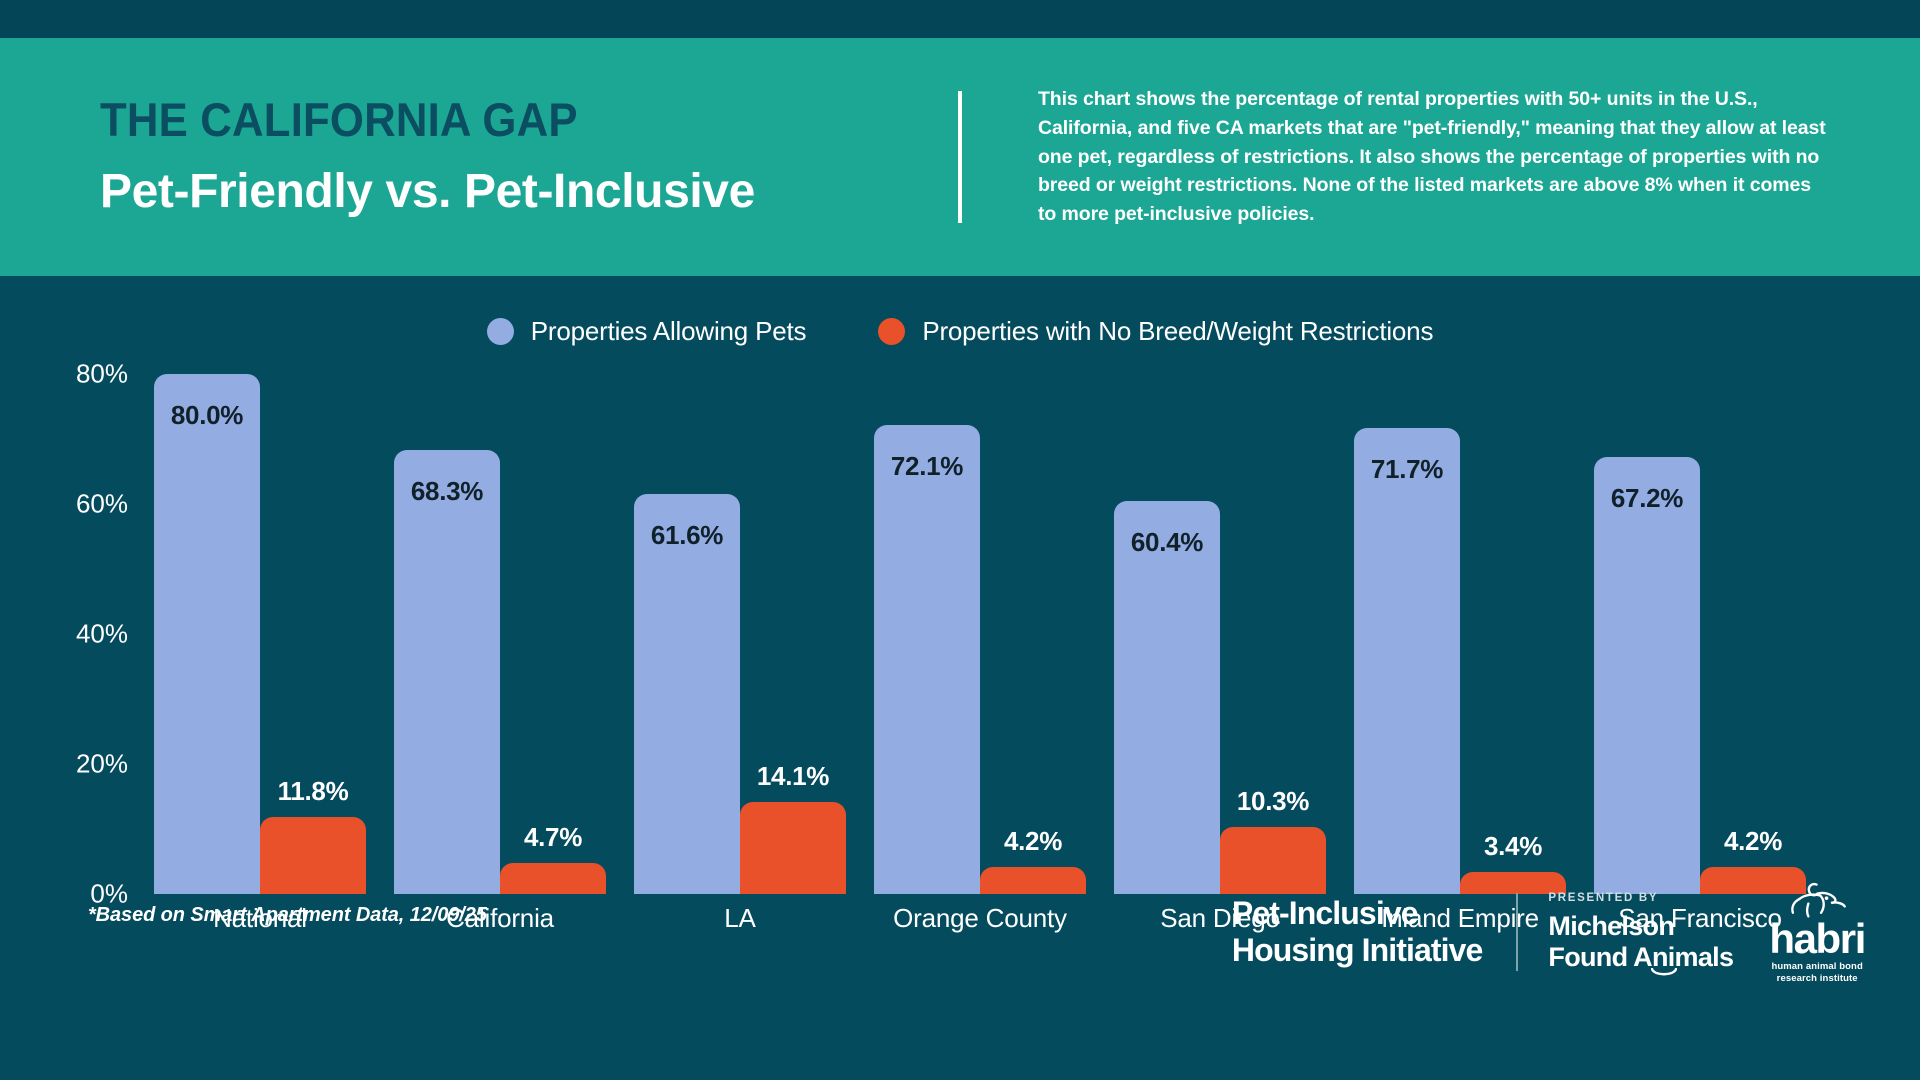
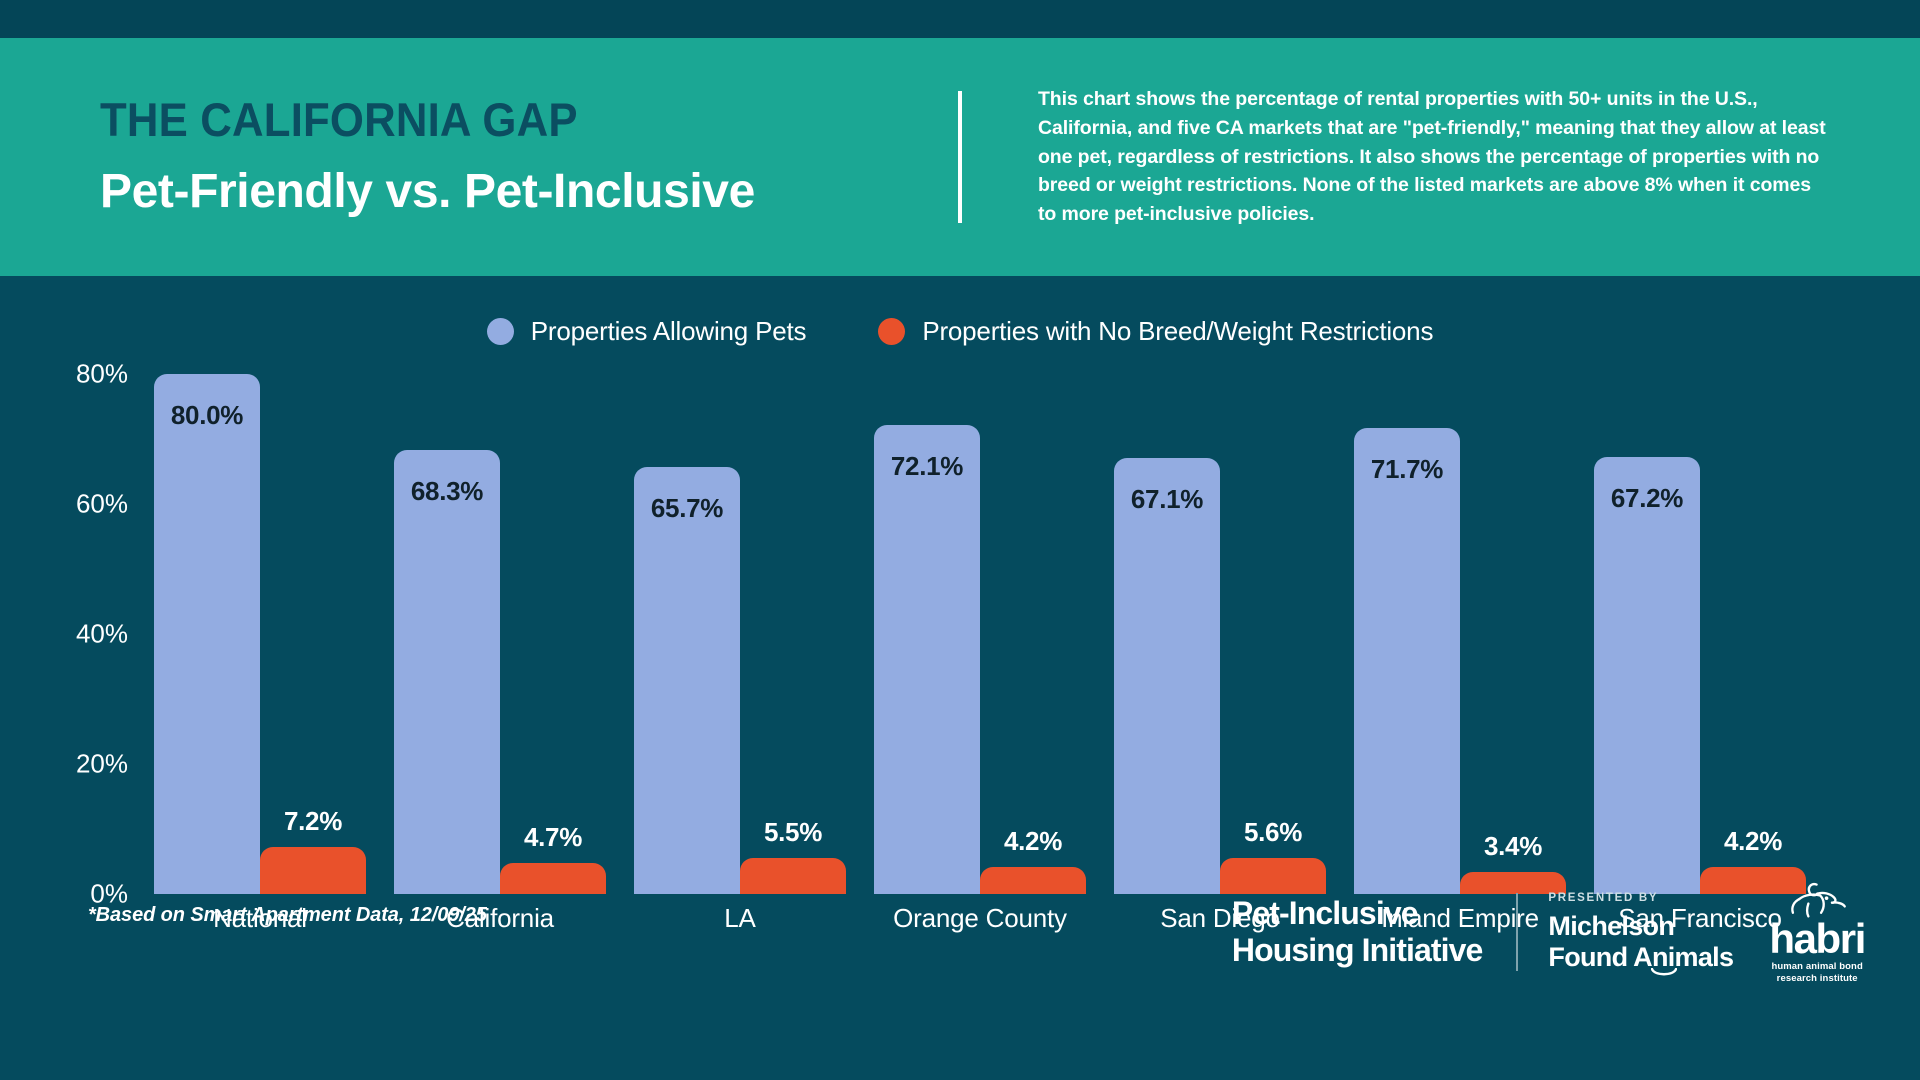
Properties with No Breed/Weight Restrictions/National: 11.8% -> 7.2%
Properties Allowing Pets/LA: 61.6% -> 65.7%
Properties with No Breed/Weight Restrictions/LA: 14.1% -> 5.5%
Properties Allowing Pets/San Diego: 60.4% -> 67.1%
Properties with No Breed/Weight Restrictions/San Diego: 10.3% -> 5.6%
